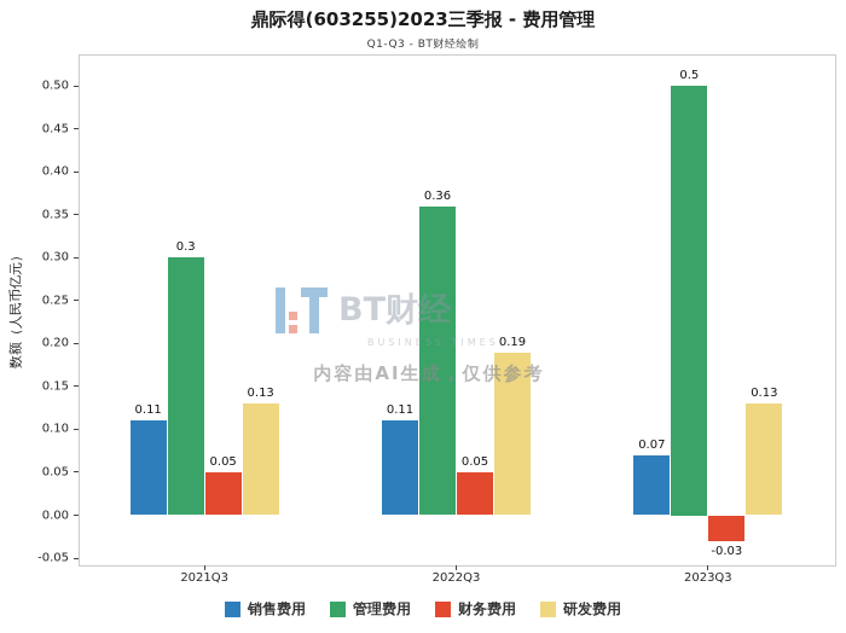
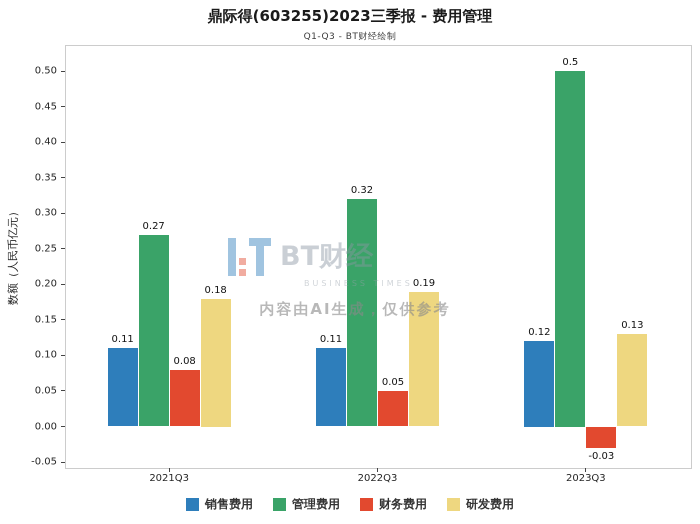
管理费用/2021Q3: 0.3 -> 0.27
财务费用/2021Q3: 0.05 -> 0.08
研发费用/2021Q3: 0.13 -> 0.18
管理费用/2022Q3: 0.36 -> 0.32
销售费用/2023Q3: 0.07 -> 0.12
